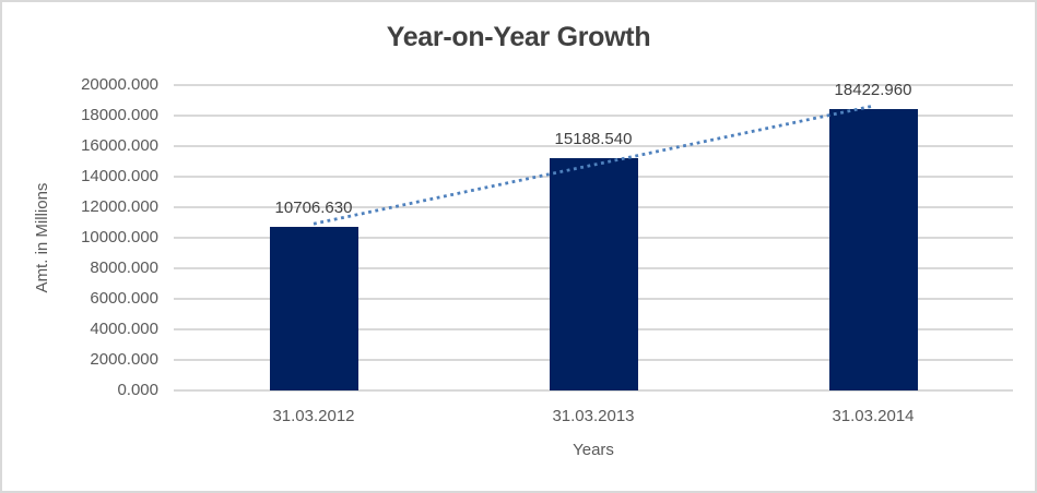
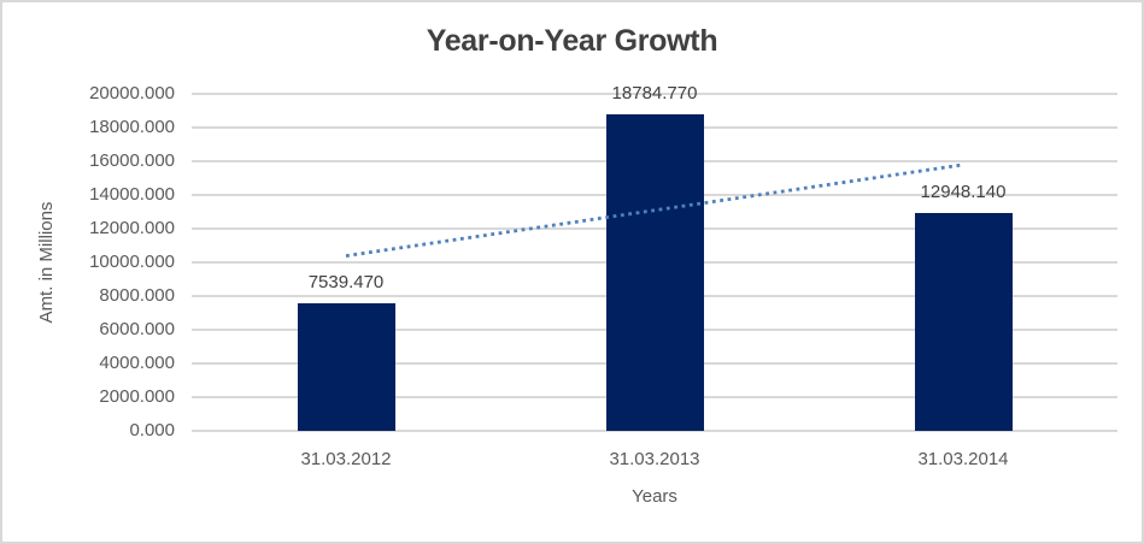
31.03.2012: 10706.630 -> 7539.470
31.03.2013: 15188.540 -> 18784.770
31.03.2014: 18422.960 -> 12948.140
